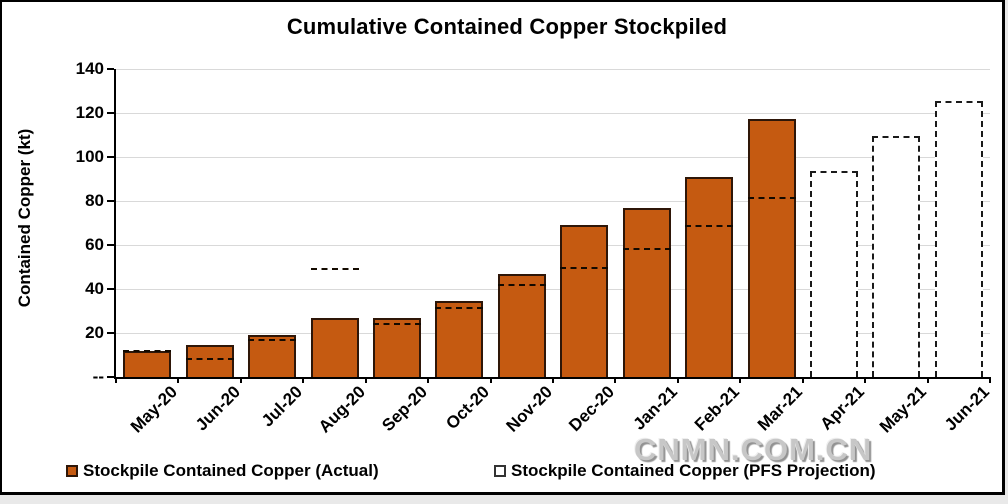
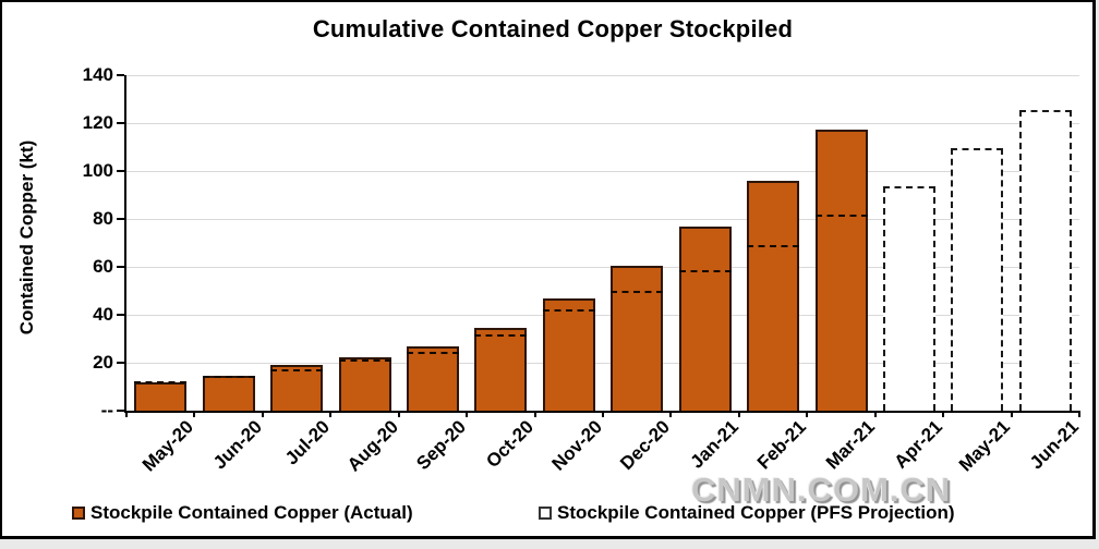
Stockpile Contained Copper (PFS Projection)/Jun-20: 8 -> 14
Stockpile Contained Copper (Actual)/Aug-20: 27 -> 22
Stockpile Contained Copper (PFS Projection)/Aug-20: 49 -> 21
Stockpile Contained Copper (Actual)/Dec-20: 69 -> 60
Stockpile Contained Copper (Actual)/Feb-21: 91 -> 96
